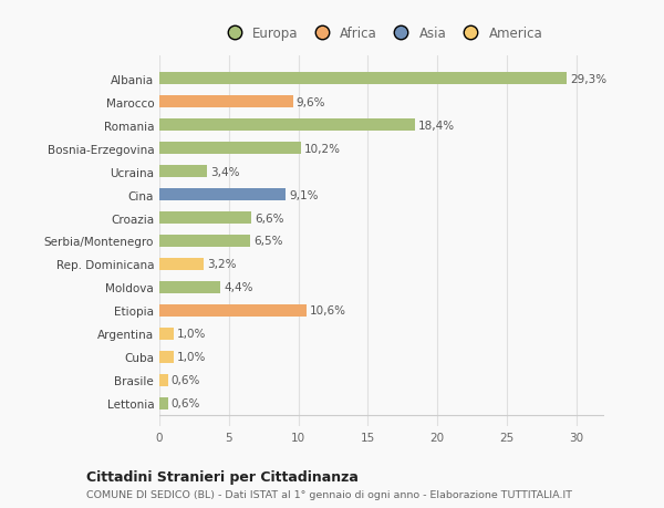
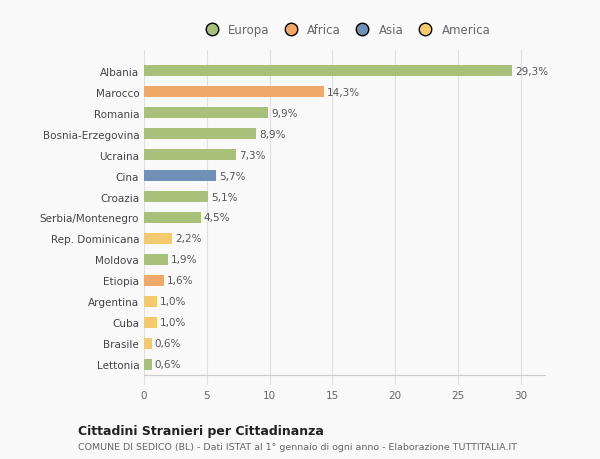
Marocco: 9,6% -> 14,3%
Romania: 18,4% -> 9,9%
Bosnia-Erzegovina: 10,2% -> 8,9%
Ucraina: 3,4% -> 7,3%
Cina: 9,1% -> 5,7%
Croazia: 6,6% -> 5,1%
Serbia/Montenegro: 6,5% -> 4,5%
Rep. Dominicana: 3,2% -> 2,2%
Moldova: 4,4% -> 1,9%
Etiopia: 10,6% -> 1,6%
